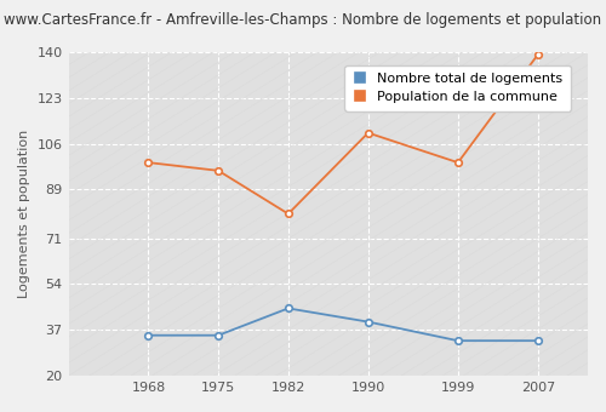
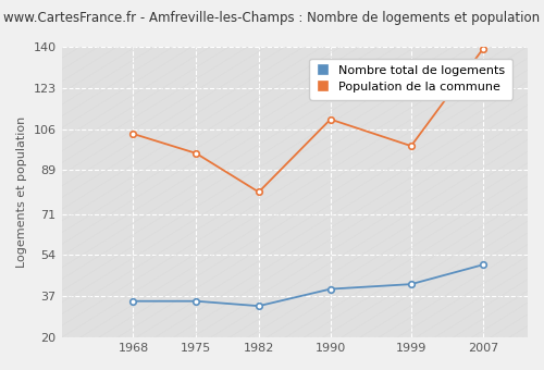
Population de la commune/1968: 99 -> 104
Nombre total de logements/1982: 45 -> 33
Nombre total de logements/1999: 33 -> 42
Nombre total de logements/2007: 33 -> 50
